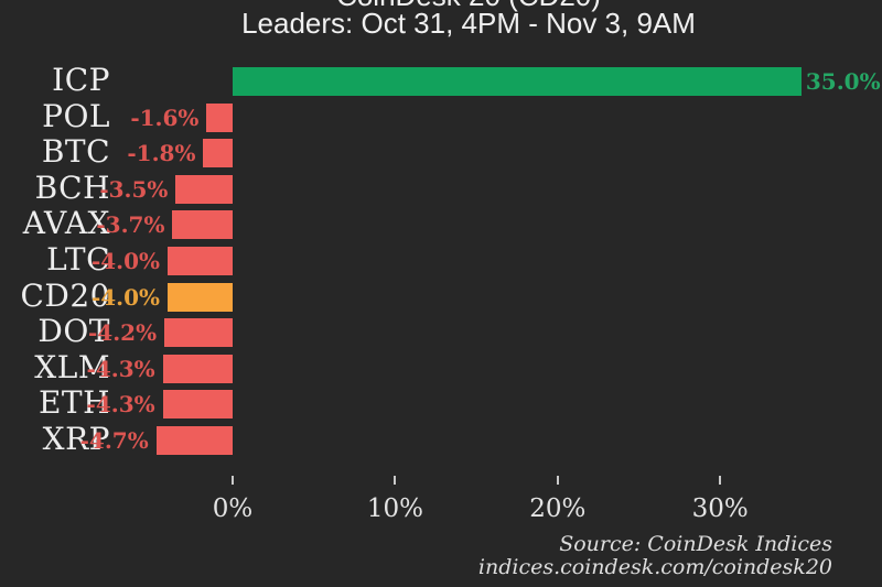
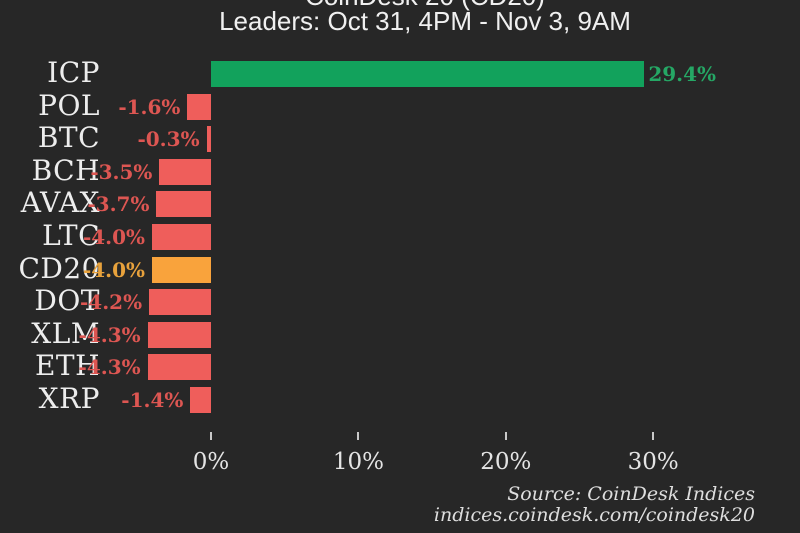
ICP: 35.0% -> 29.4%
BTC: -1.8% -> -0.3%
XRP: -4.7% -> -1.4%
